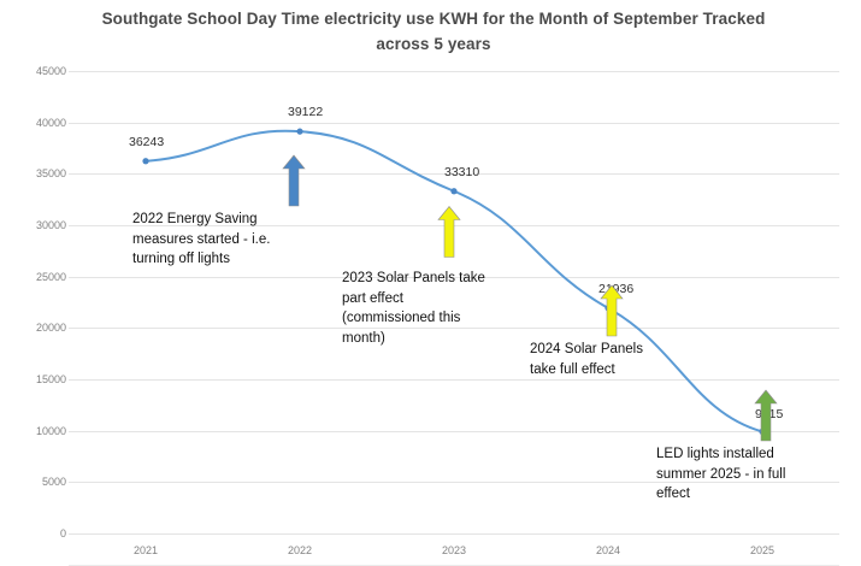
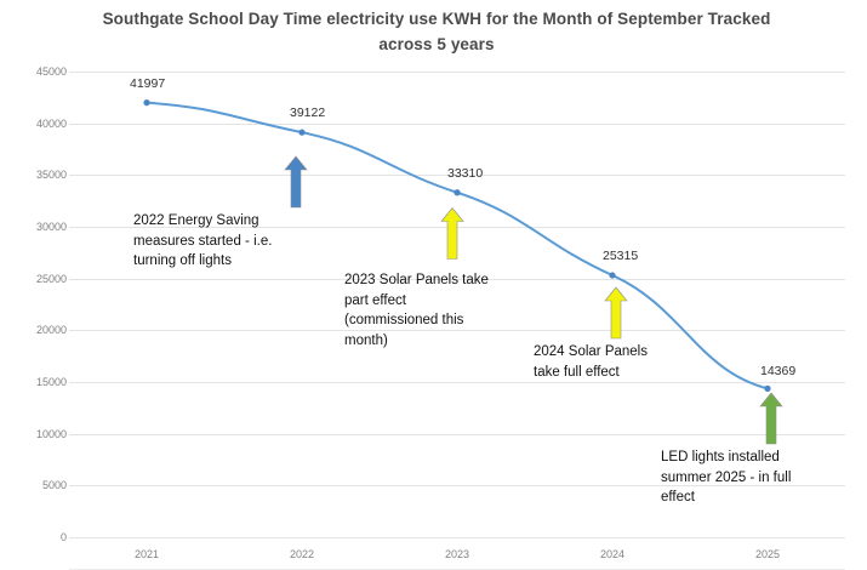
2021: 36243 -> 41997
2024: 21936 -> 25315
2025: 9915 -> 14369
